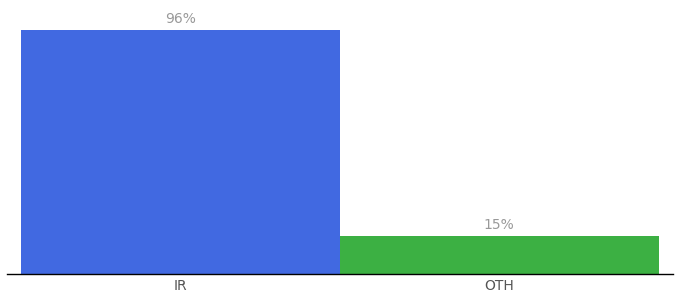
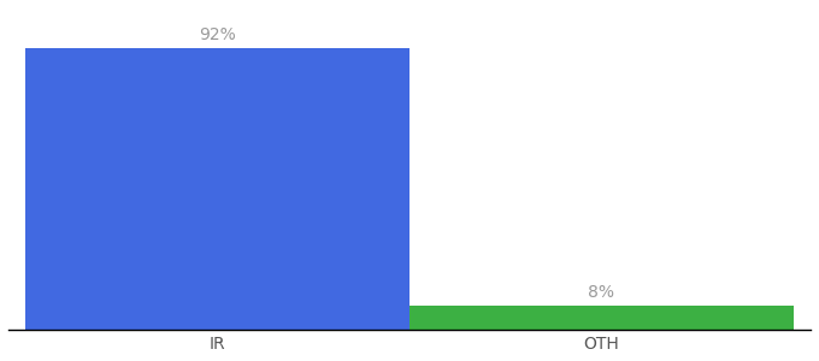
IR: 96% -> 92%
OTH: 15% -> 8%
